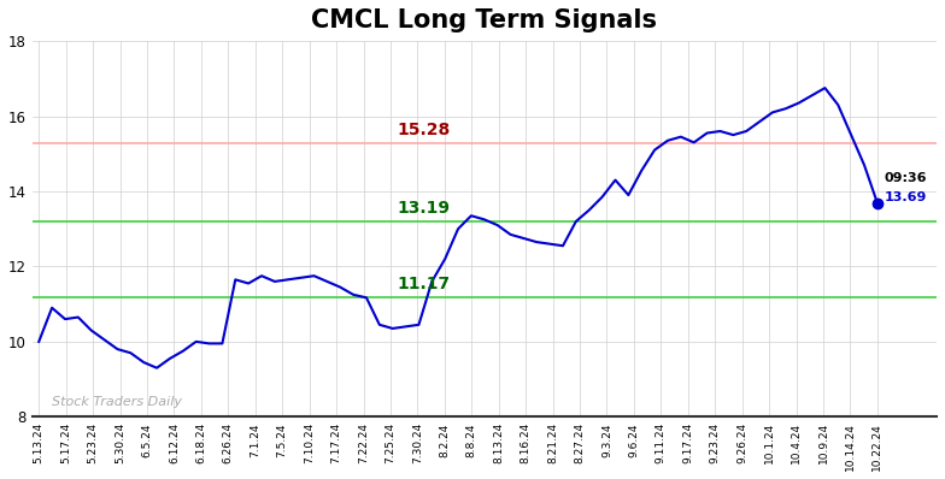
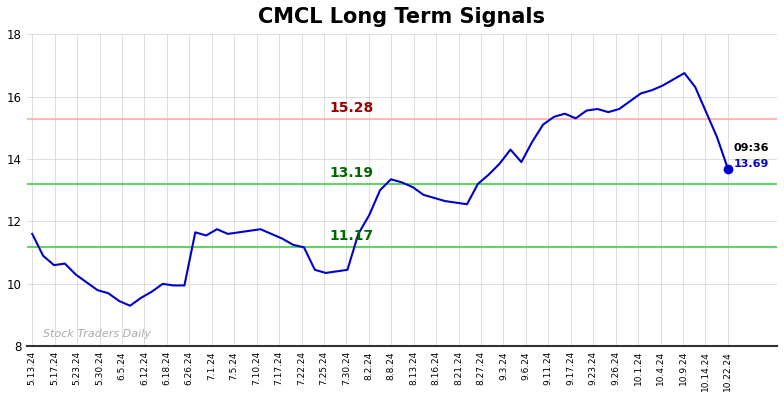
5.13.24: 10.00 -> 11.60
